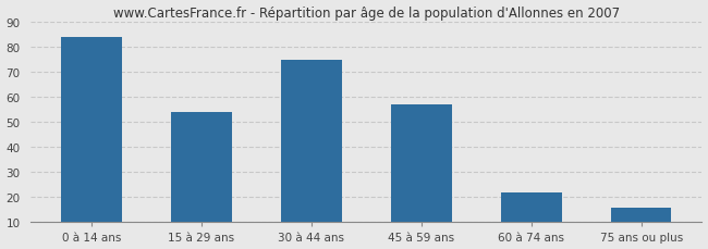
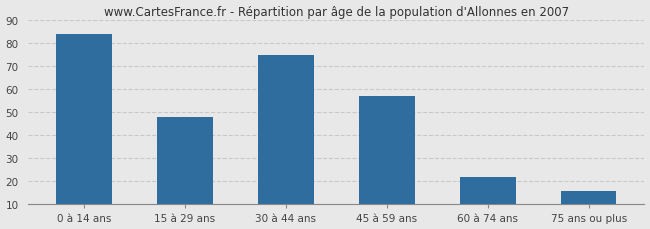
15 à 29 ans: 54 -> 48
